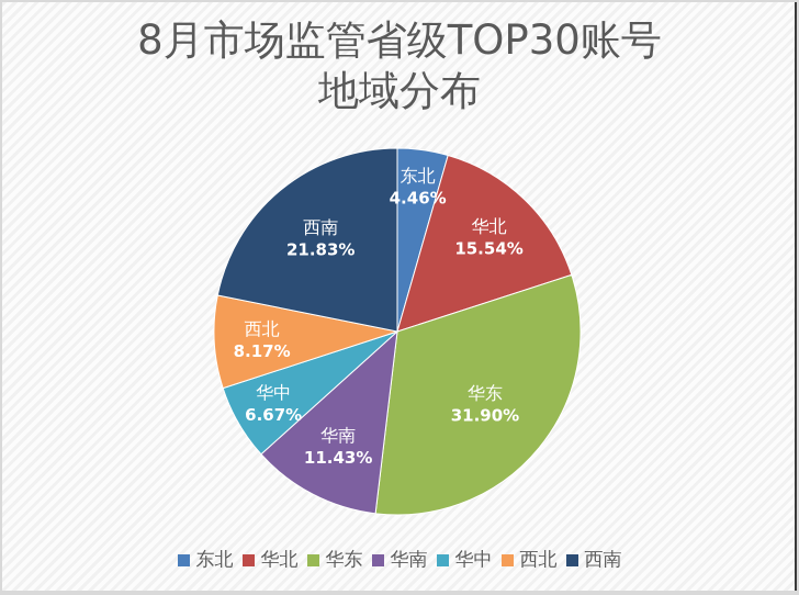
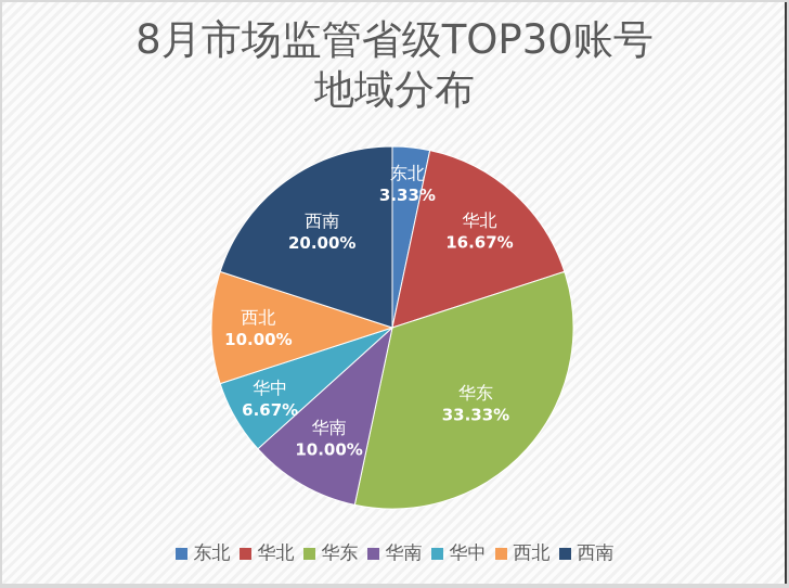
东北: 4.46% -> 3.33%
华北: 15.54% -> 16.67%
华东: 31.90% -> 33.33%
华南: 11.43% -> 10.00%
西北: 8.17% -> 10.00%
西南: 21.83% -> 20.00%
